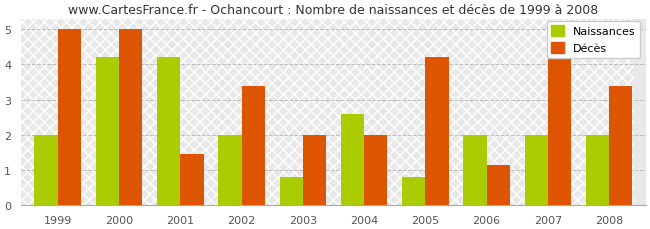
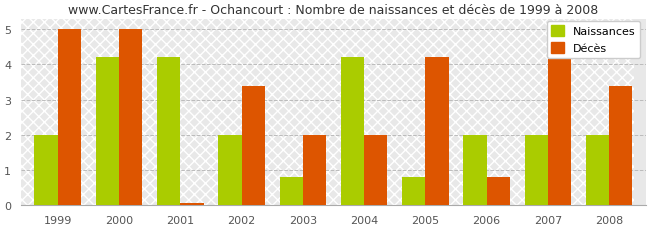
Décès/2001: 1.45 -> 0.05
Naissances/2004: 2.6 -> 4.2
Décès/2006: 1.15 -> 0.80
